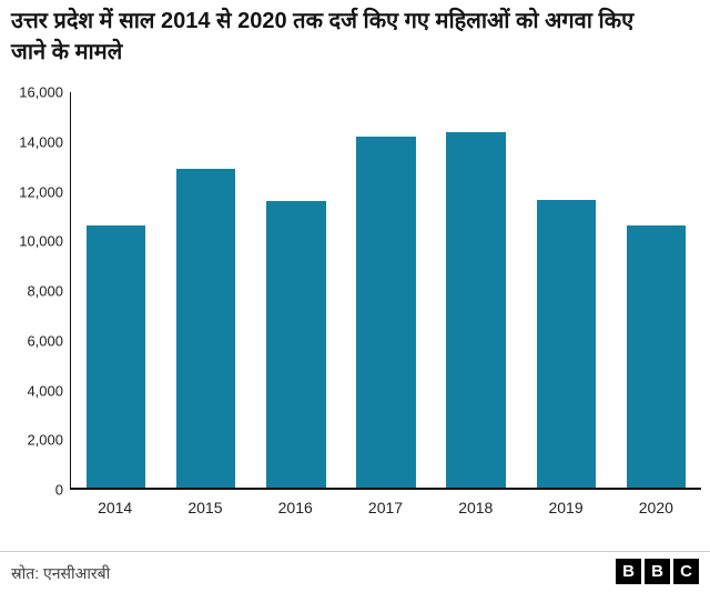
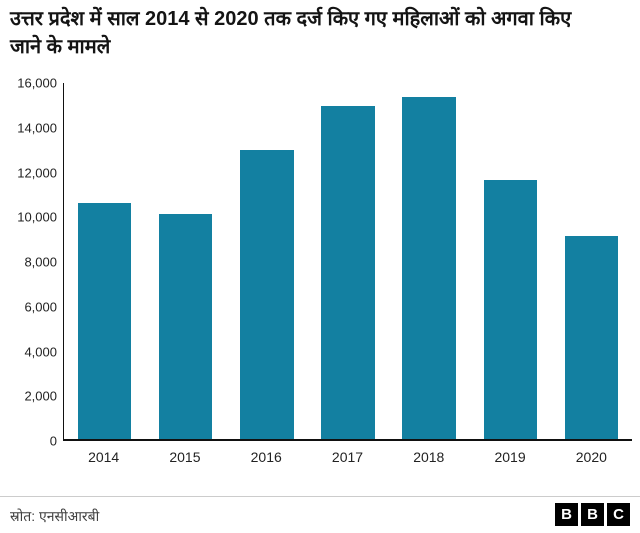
2015: 12900 -> 10100
2016: 11600 -> 13000
2017: 14200 -> 15000
2018: 14400 -> 15400
2020: 10600 -> 9100
